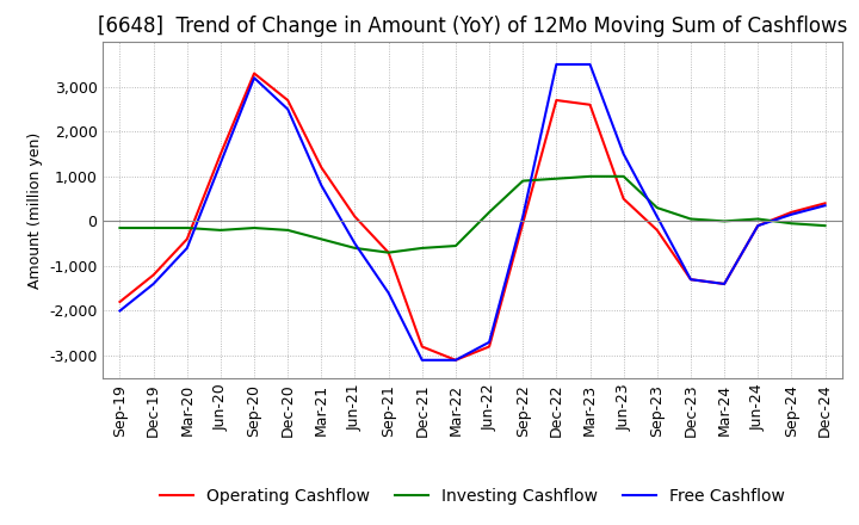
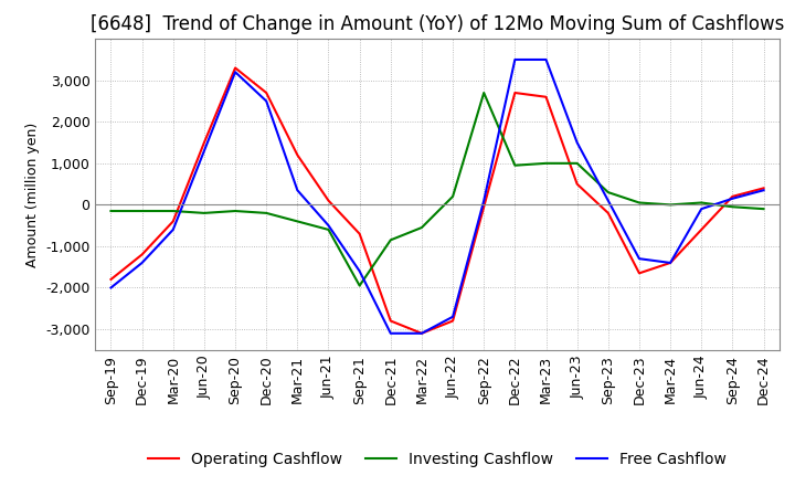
Free Cashflow/Mar-21: 800 -> 350
Investing Cashflow/Sep-21: -700 -> -1,950
Investing Cashflow/Dec-21: -600 -> -850
Investing Cashflow/Sep-22: 900 -> 2,700
Operating Cashflow/Dec-23: -1,300 -> -1,650
Operating Cashflow/Jun-24: -100 -> -600
